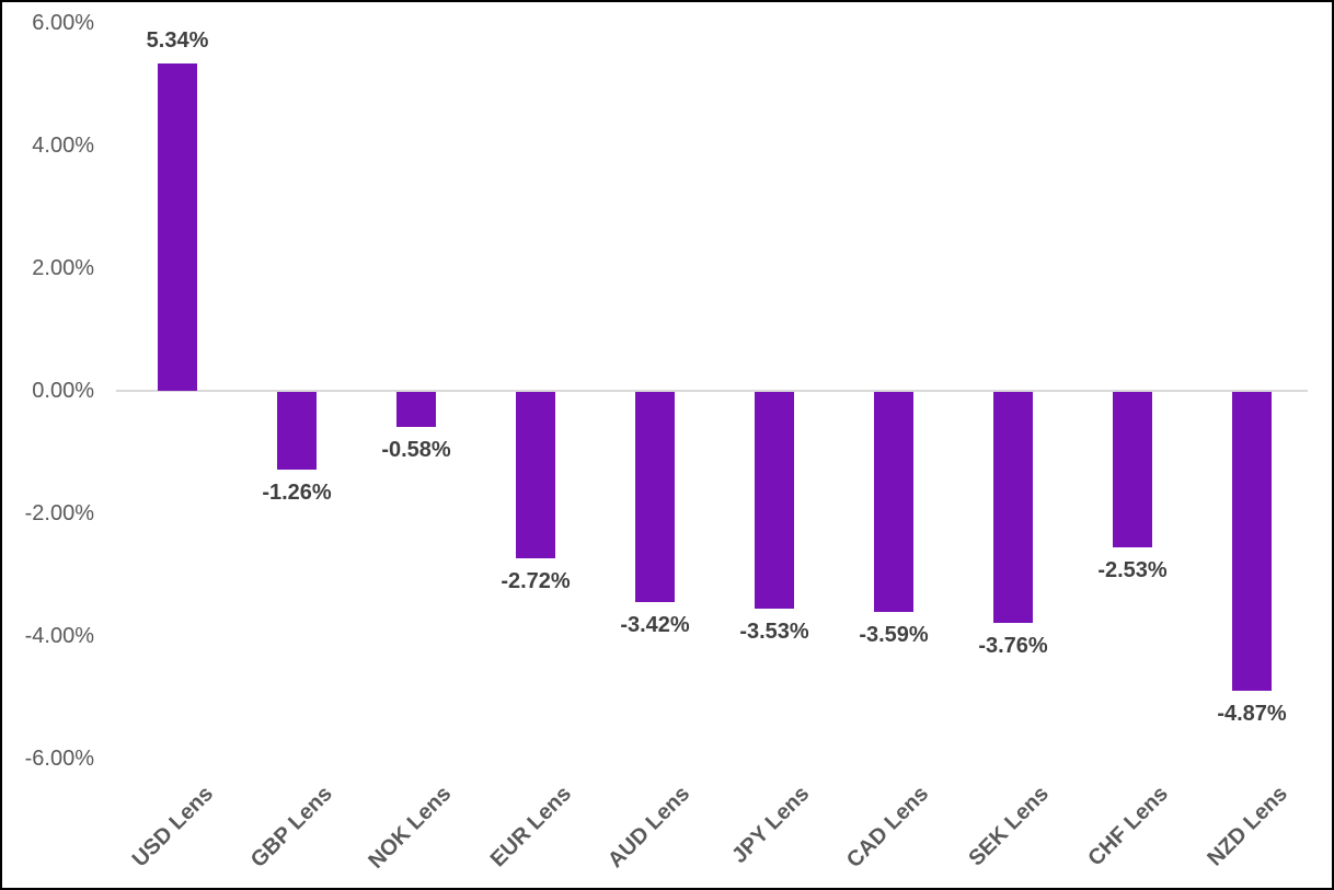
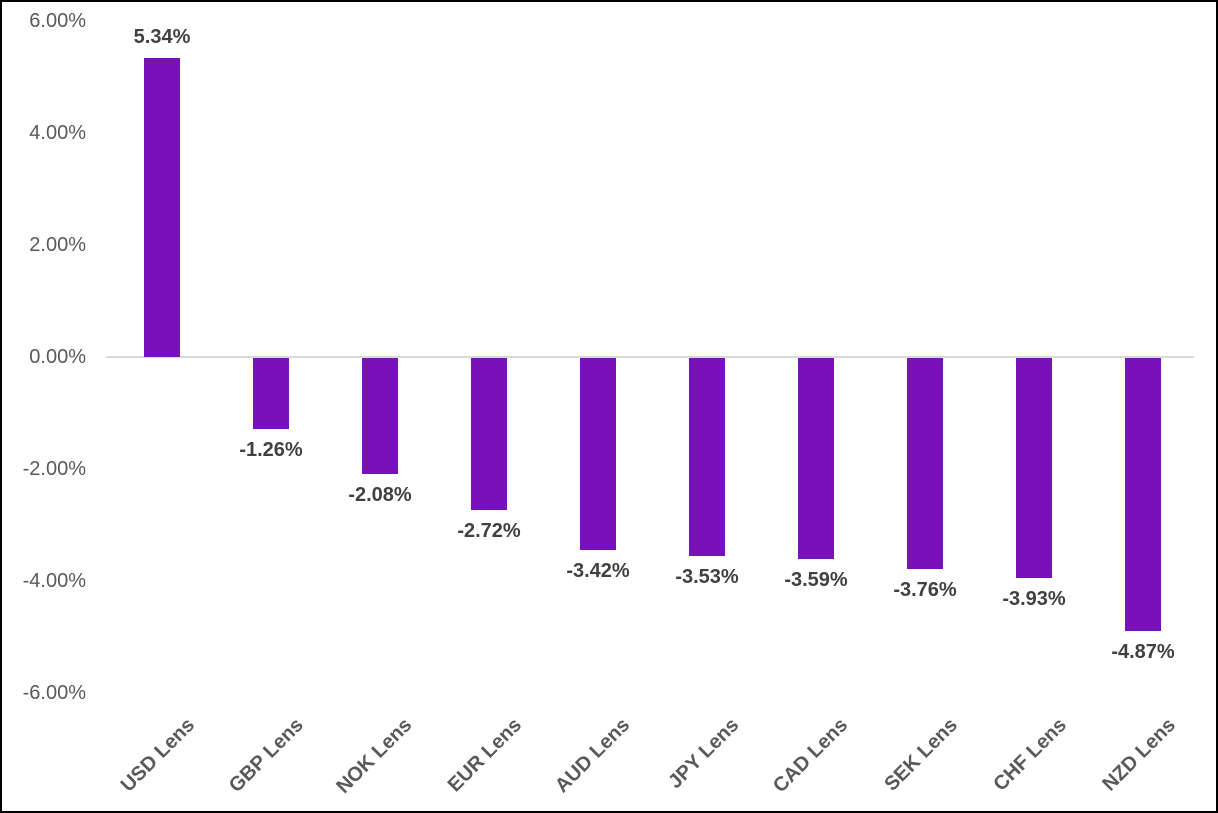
NOK Lens: -0.58% -> -2.08%
CHF Lens: -2.53% -> -3.93%
